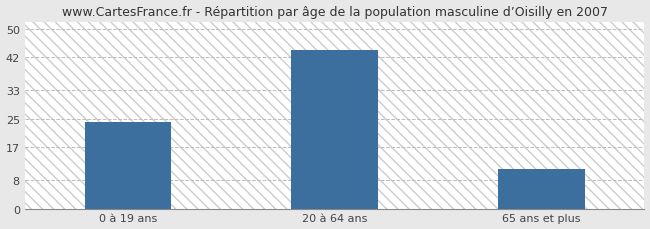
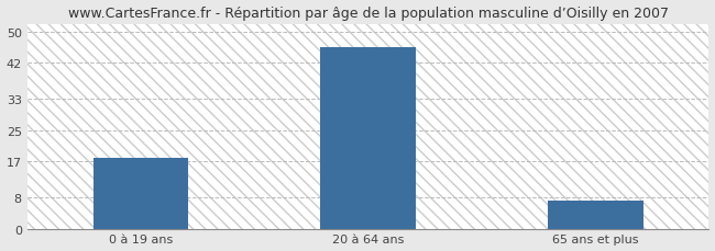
0 à 19 ans: 24 -> 18
20 à 64 ans: 44 -> 46
65 ans et plus: 11 -> 7
